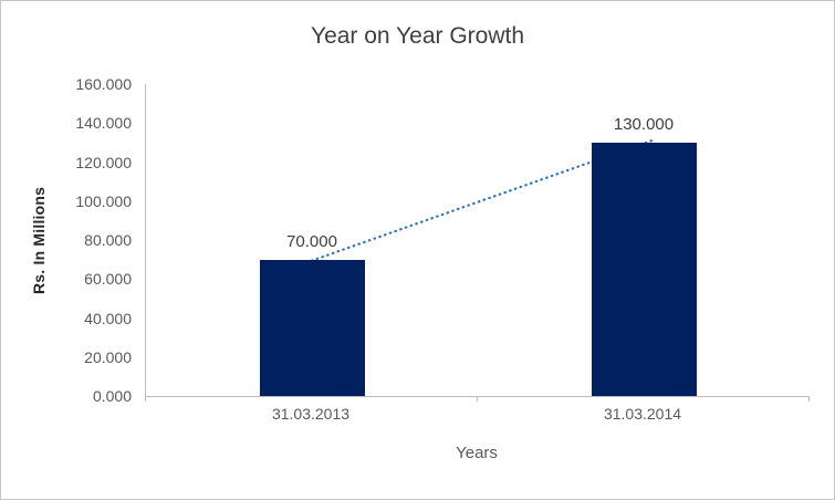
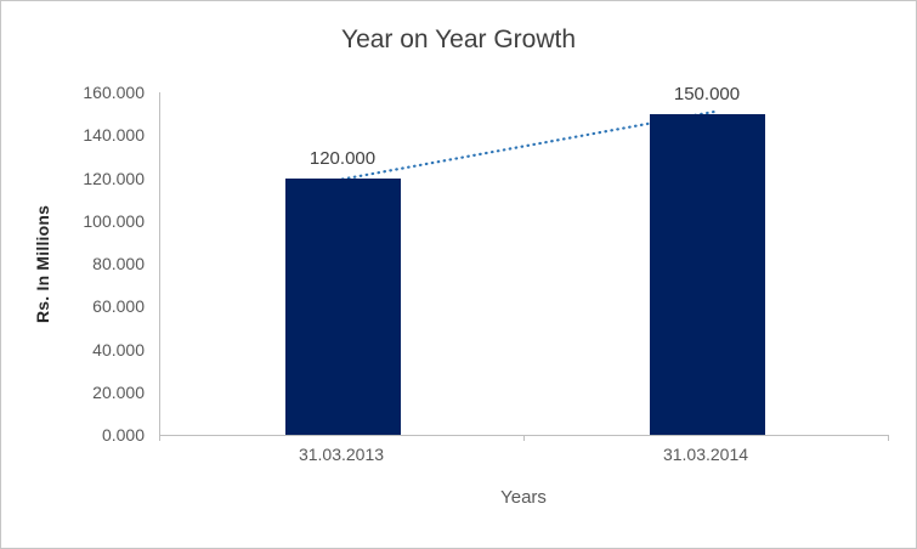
31.03.2013: 70.000 -> 120.000
31.03.2014: 130.000 -> 150.000
